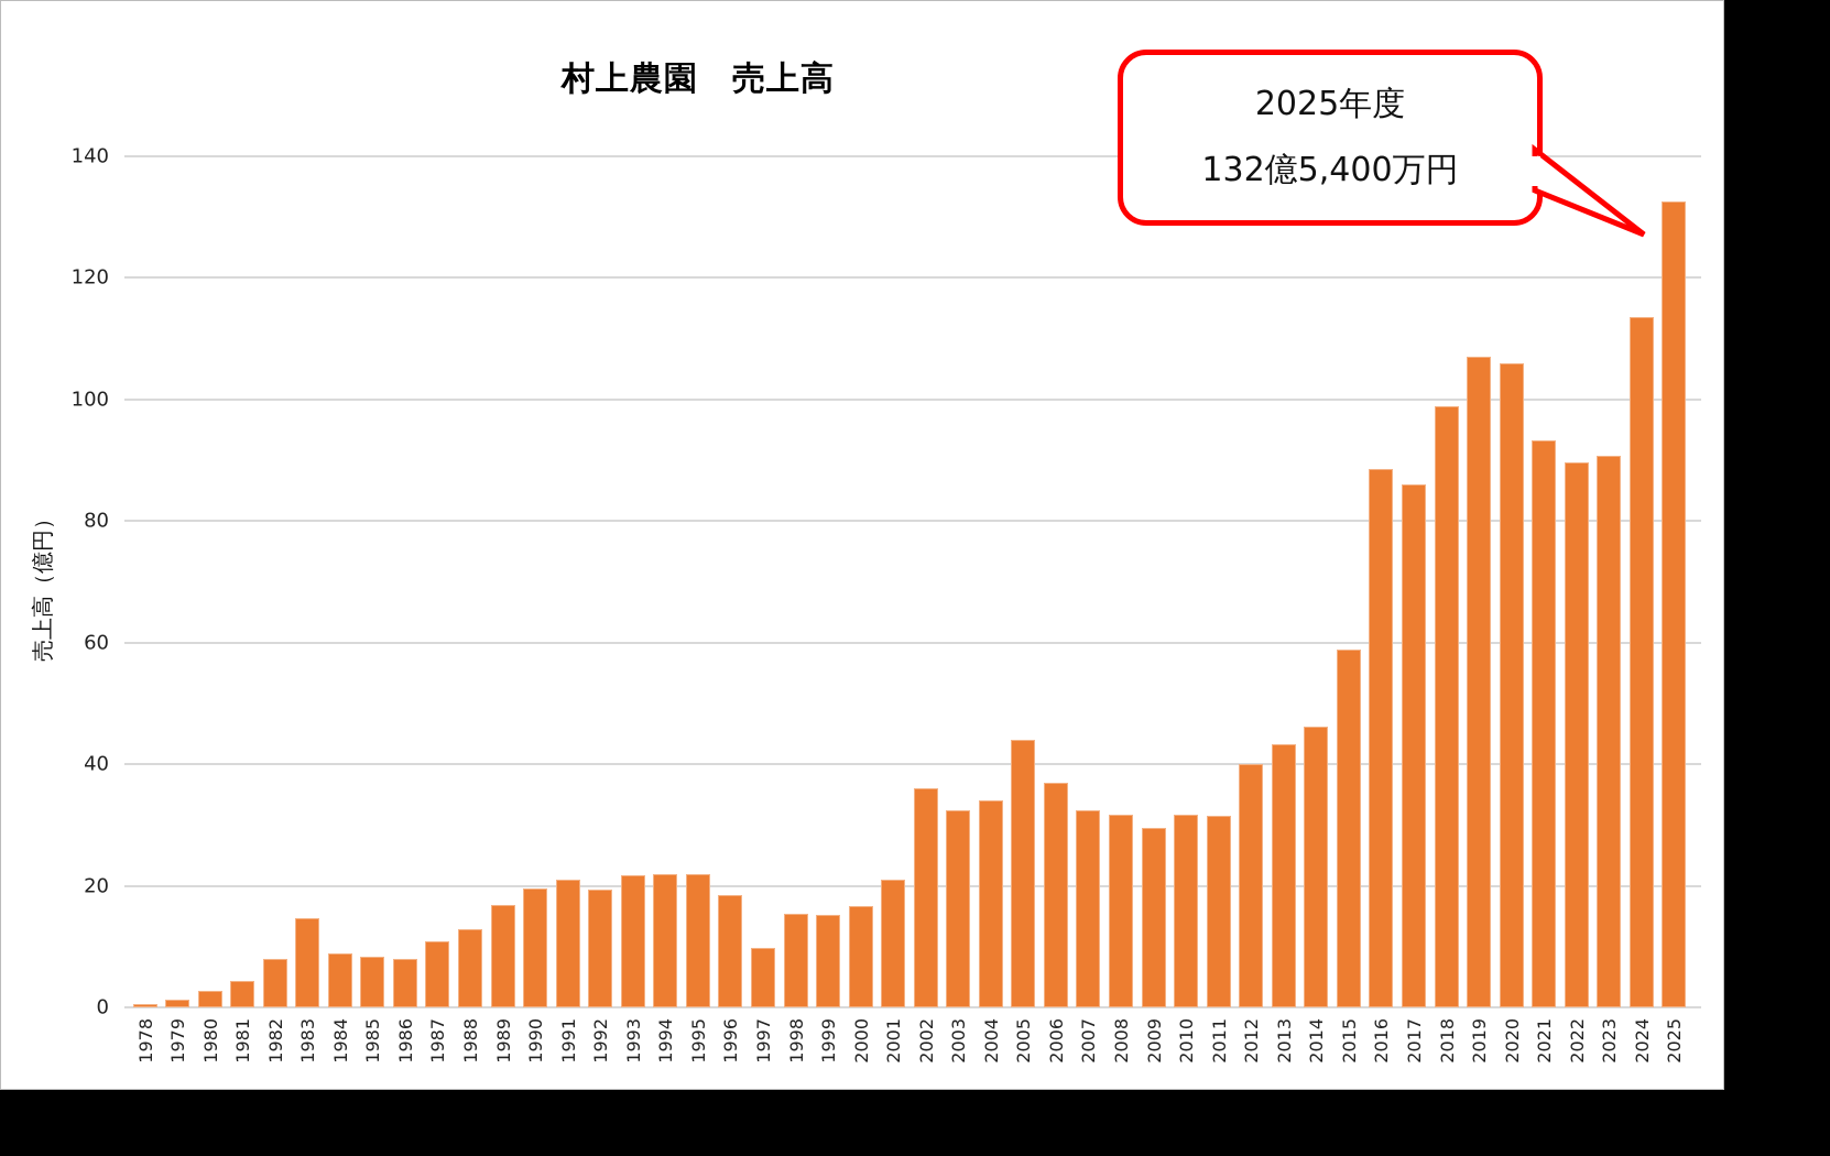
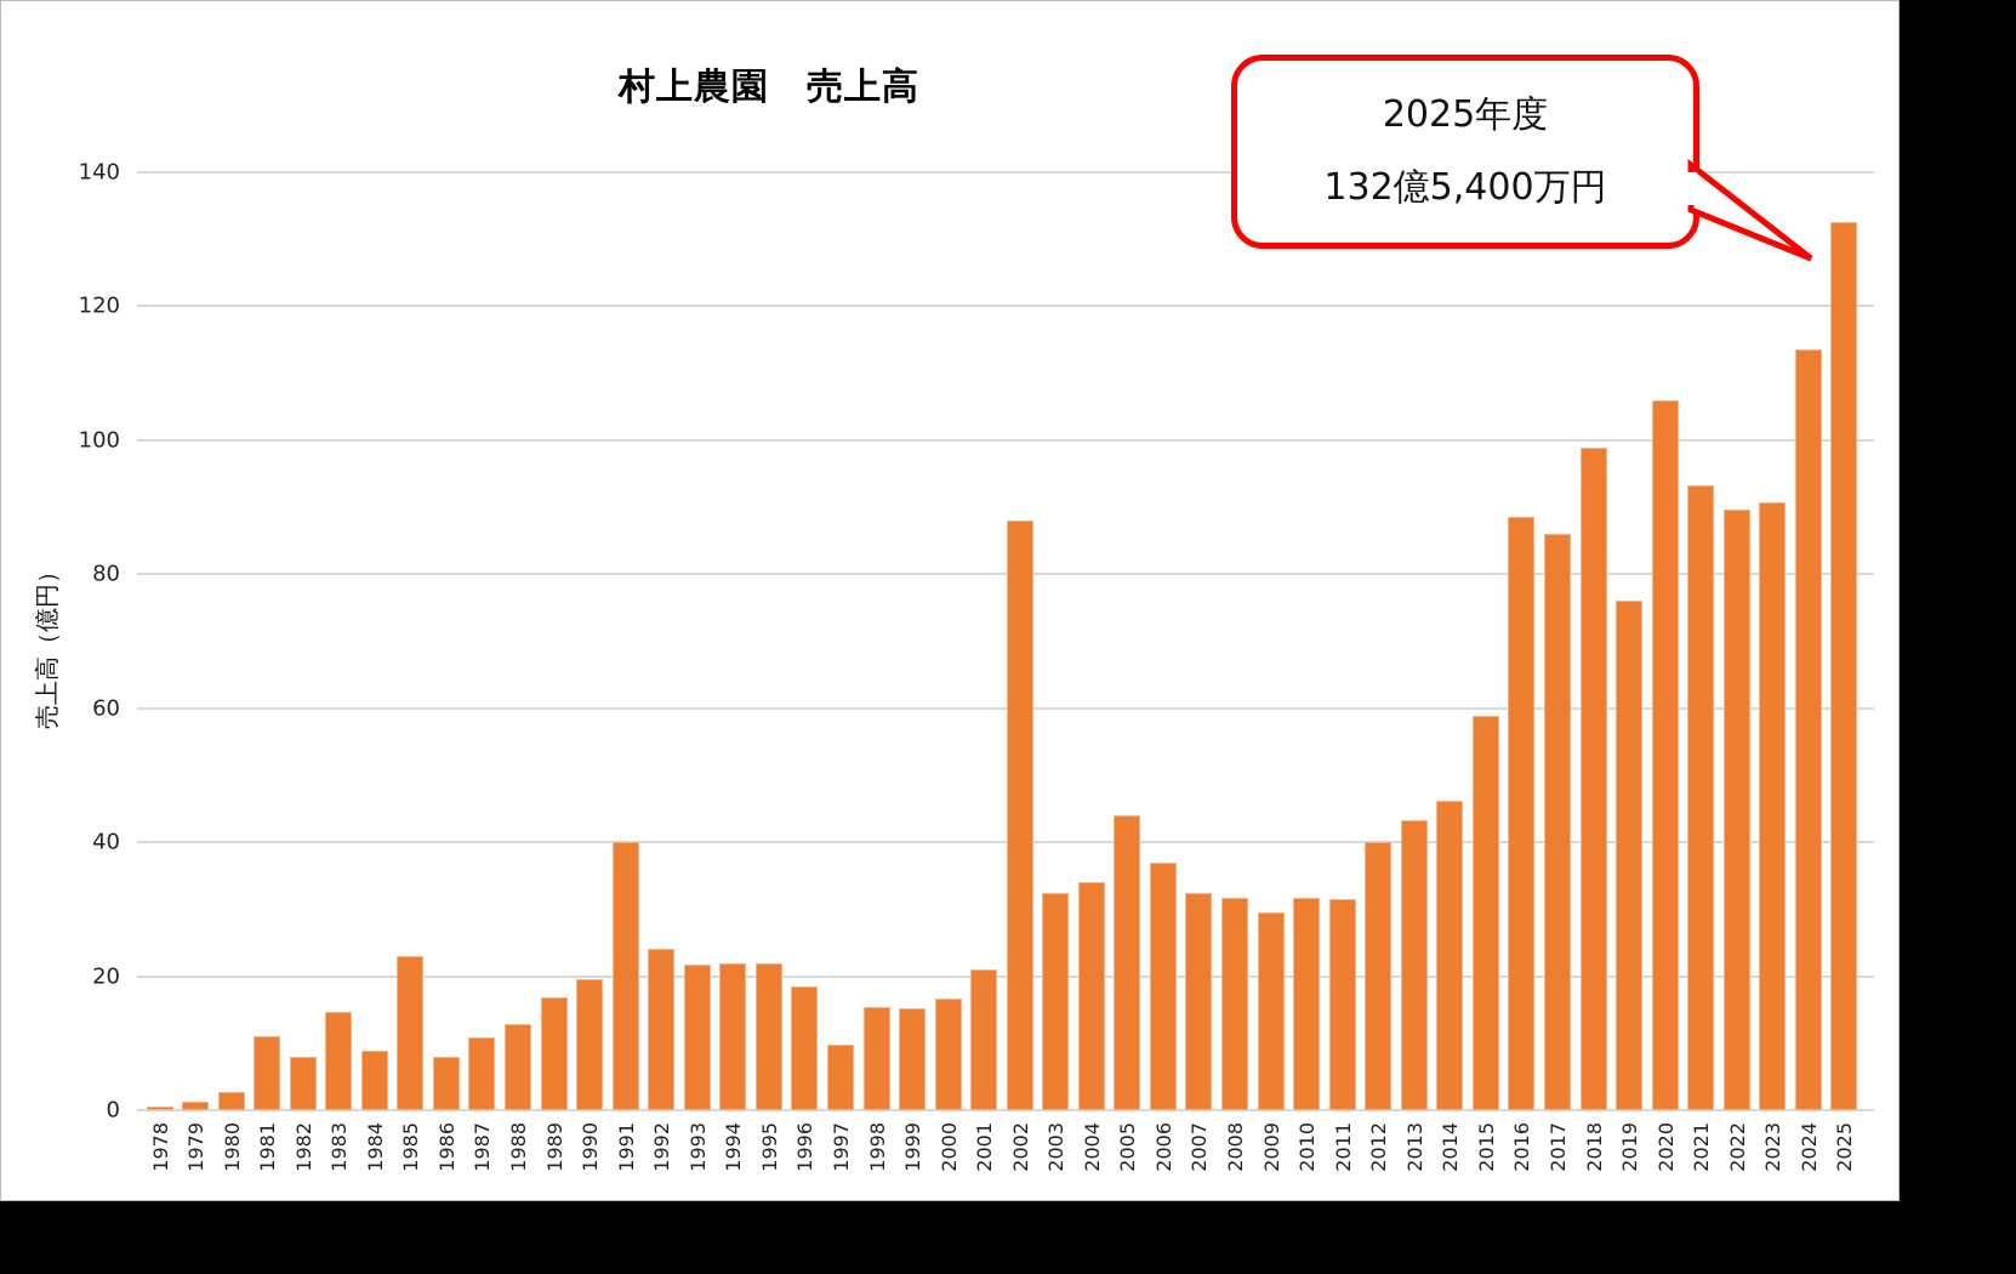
1981: 4 -> 11
1985: 8 -> 23
1991: 21 -> 40
1992: 19 -> 24
2002: 36 -> 88
2019: 107 -> 76
